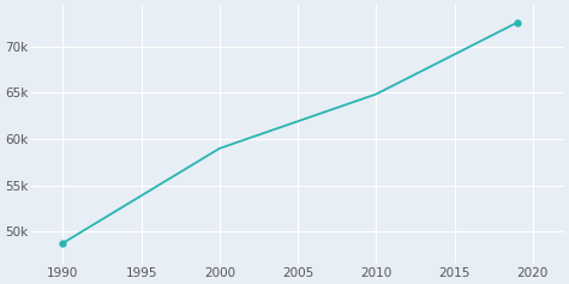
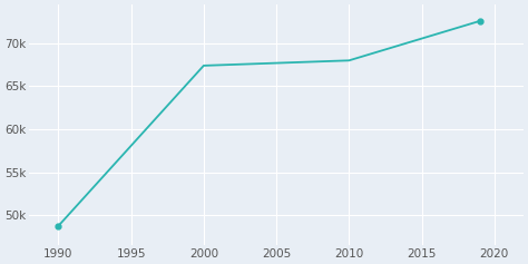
2000: 59.0k -> 67.4k
2010: 64.8k -> 68.0k
